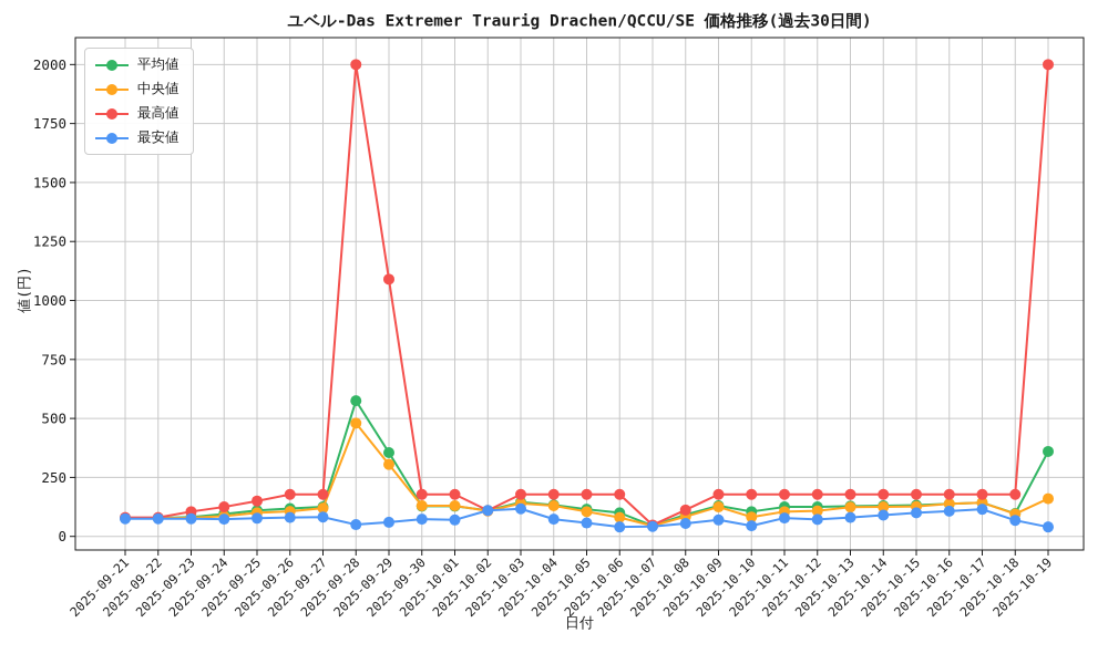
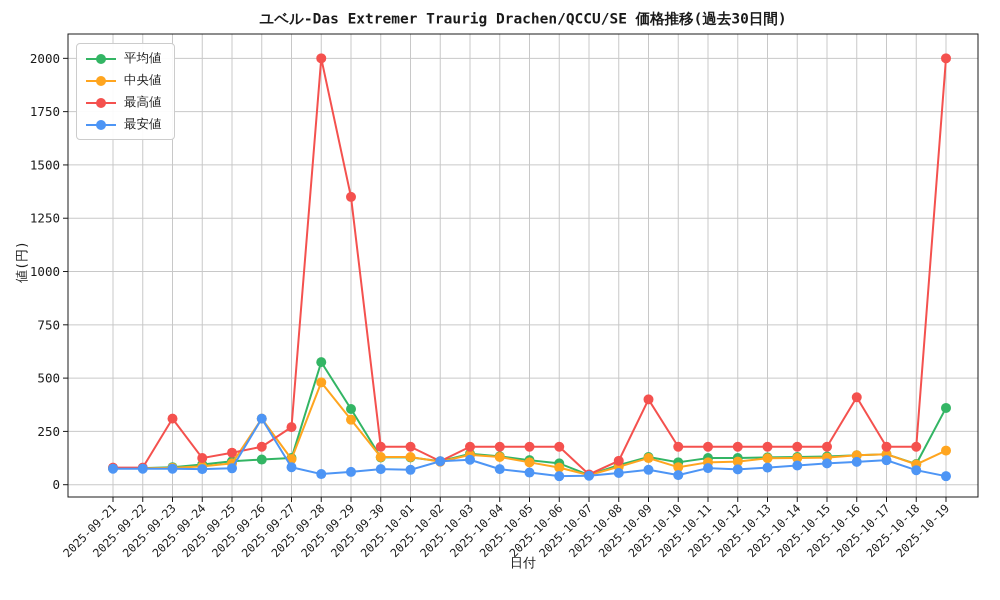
最高値/2025-09-23: 100 -> 310
中央値/2025-09-26: 110 -> 310
最安値/2025-09-26: 80 -> 310
最高値/2025-09-27: 180 -> 270
最高値/2025-09-29: 1090 -> 1350
最高値/2025-10-09: 180 -> 400
最高値/2025-10-16: 180 -> 410
